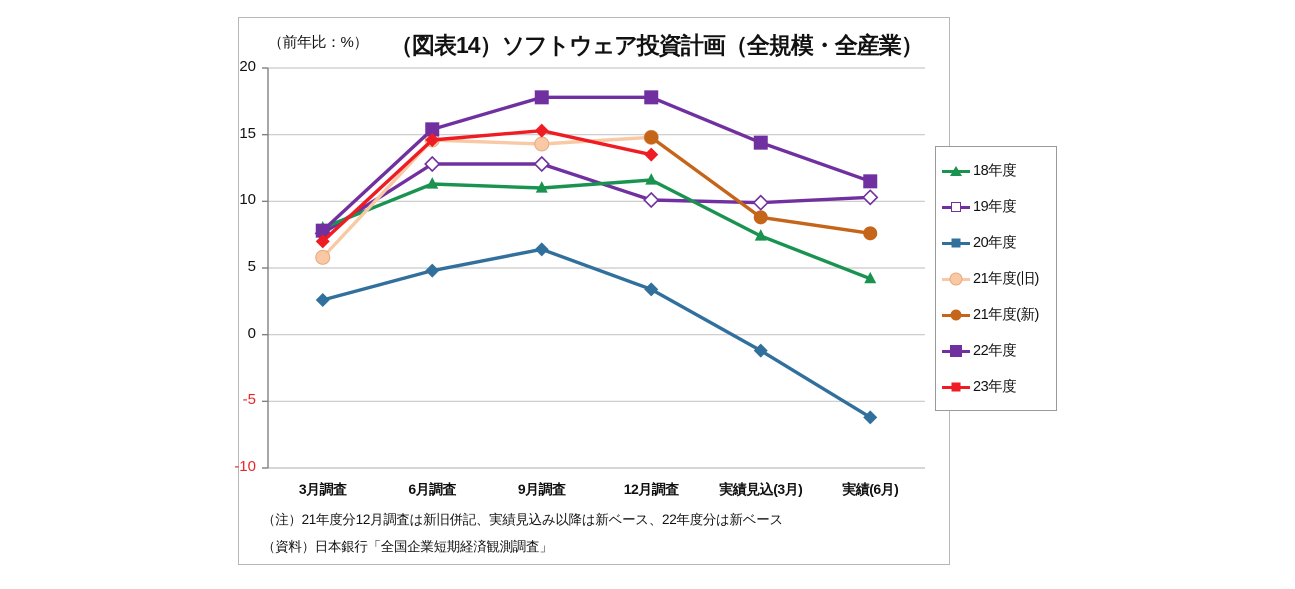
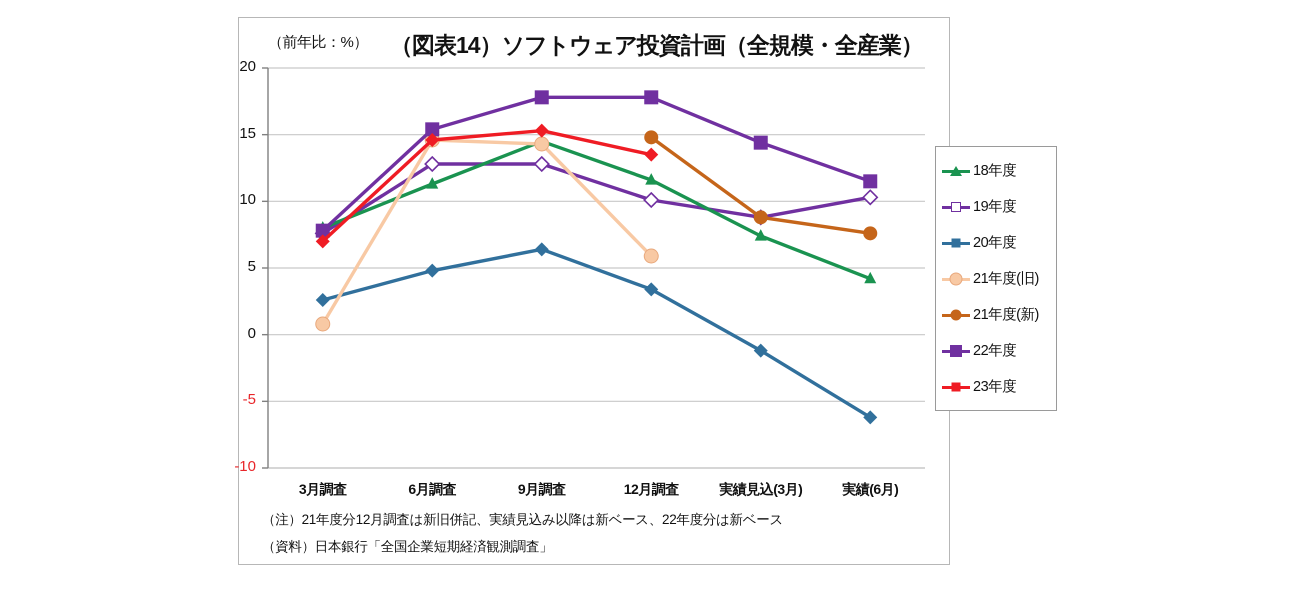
21年度(旧)/3月調査: 5.8 -> 0.8
18年度/9月調査: 11.0 -> 14.5
21年度(旧)/12月調査: 14.8 -> 5.9
19年度/実績見込(3月): 9.9 -> 8.8
